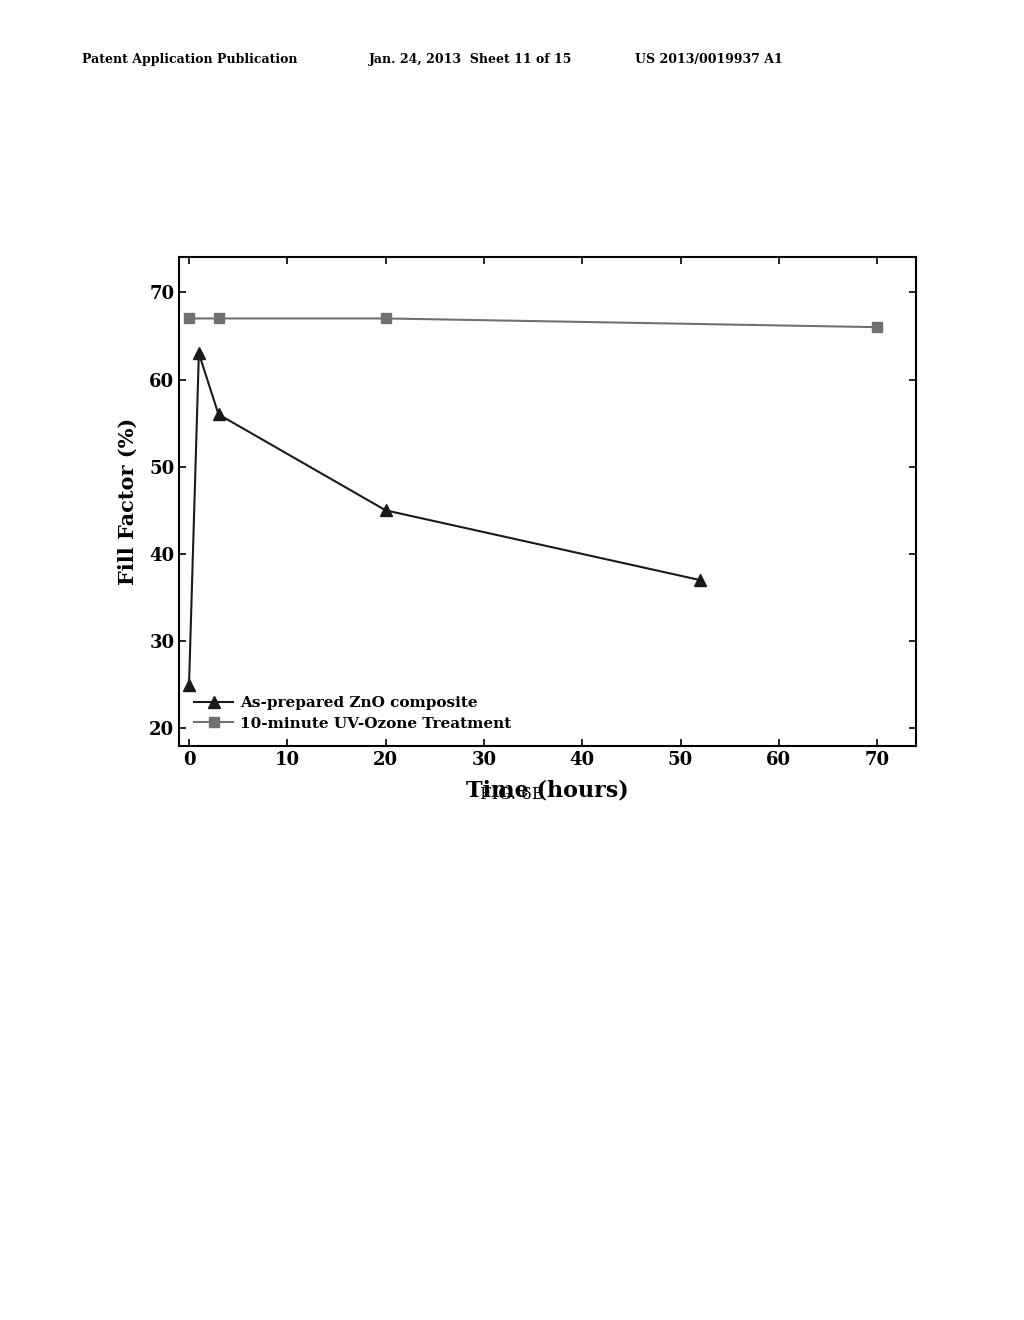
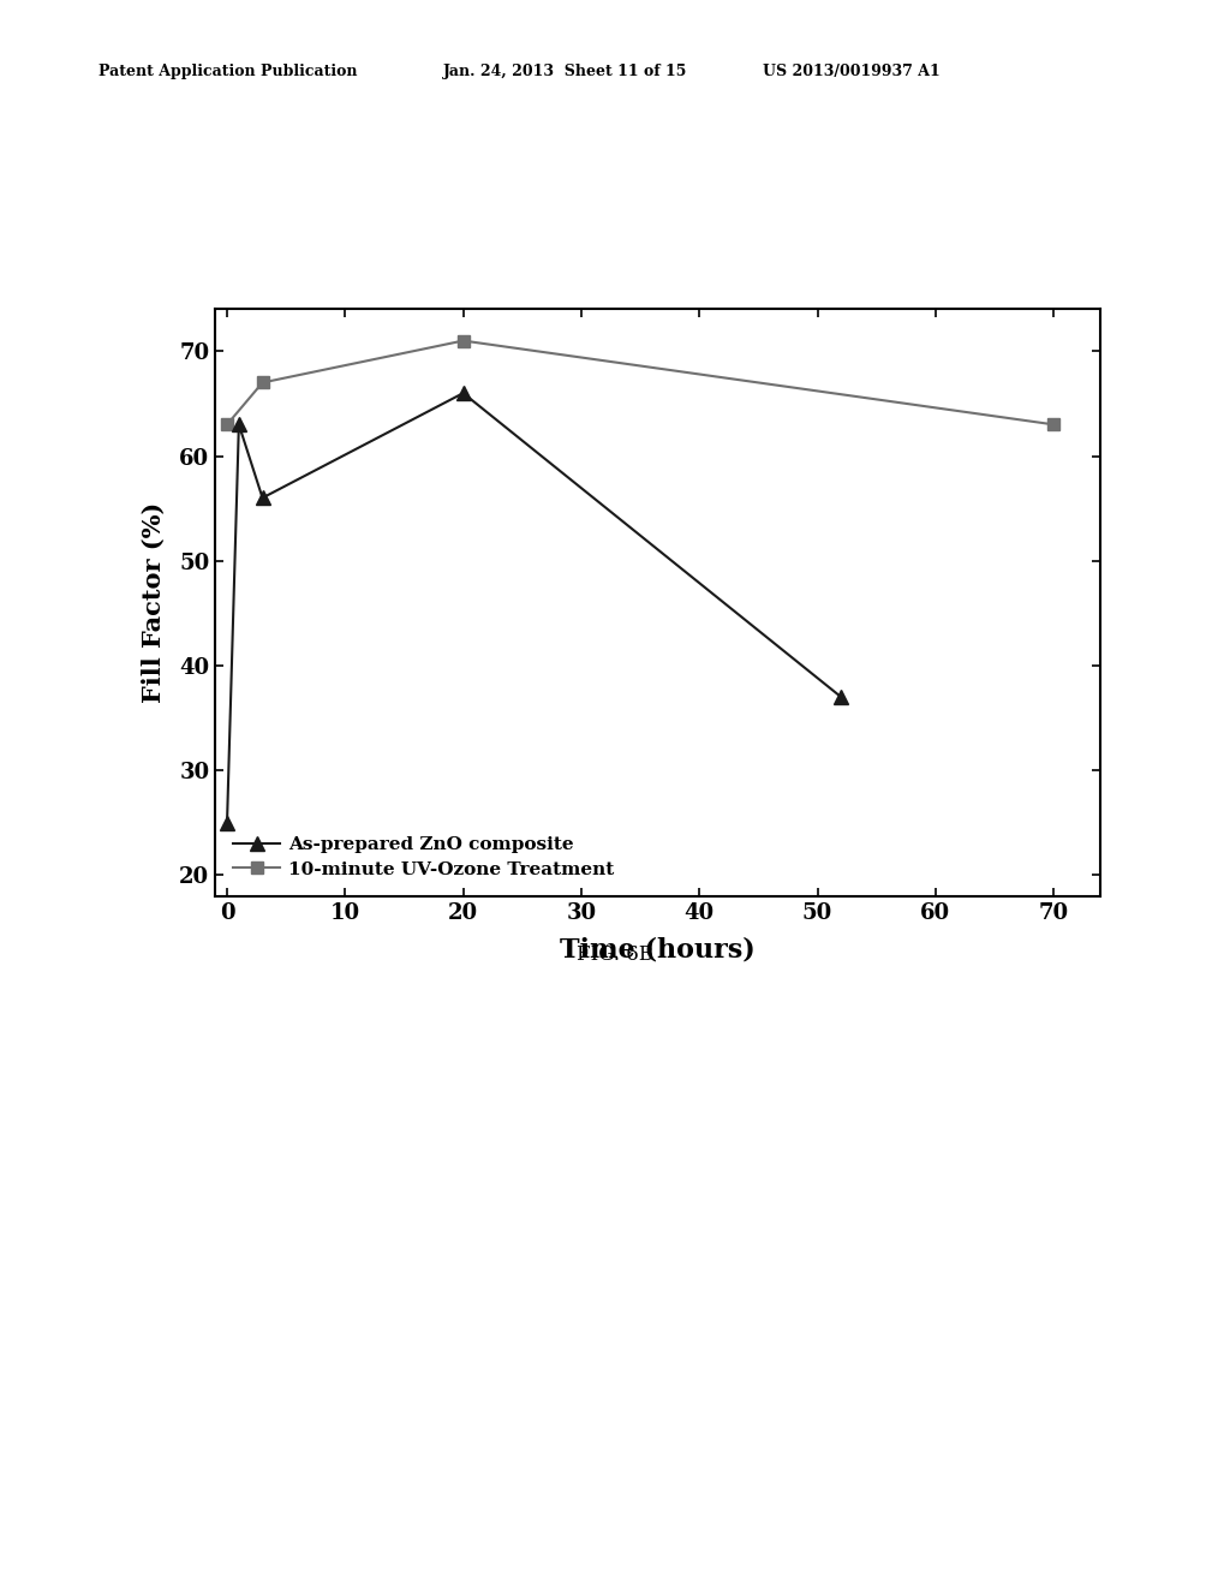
10-minute UV-Ozone Treatment/0: 67 -> 63
As-prepared ZnO composite/20: 45 -> 66
10-minute UV-Ozone Treatment/20: 67 -> 71
10-minute UV-Ozone Treatment/70: 66 -> 63
